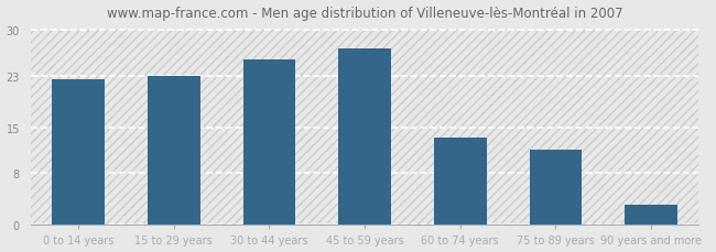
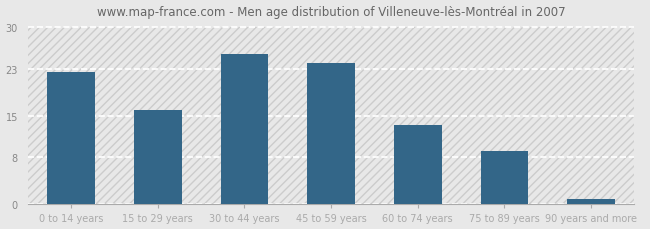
15 to 29 years: 23.0 -> 16.0
45 to 59 years: 27.2 -> 24.0
75 to 89 years: 11.6 -> 9.0
90 years and more: 3.2 -> 1.0
